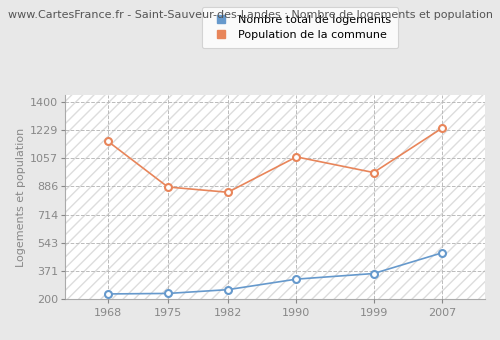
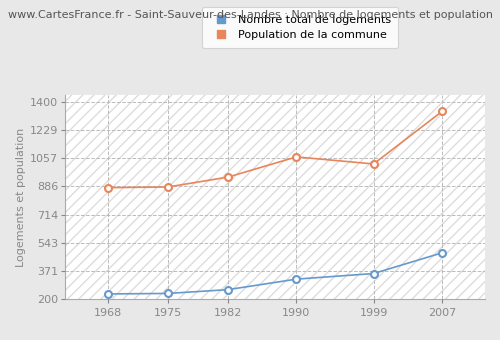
Population de la commune/1968: 1160 -> 880
Population de la commune/1982: 850 -> 940
Population de la commune/1999: 970 -> 1020
Population de la commune/2007: 1240 -> 1340
